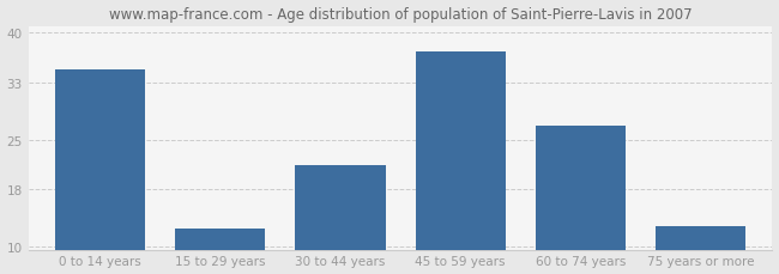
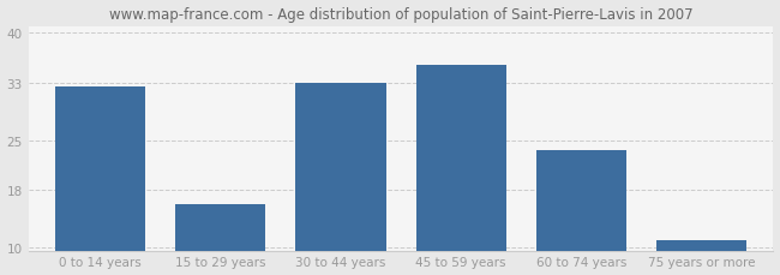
0 to 14 years: 34.8 -> 32.5
15 to 29 years: 12.4 -> 16.0
30 to 44 years: 21.4 -> 33.0
45 to 59 years: 37.4 -> 35.5
60 to 74 years: 27.0 -> 23.5
75 years or more: 12.8 -> 11.0
